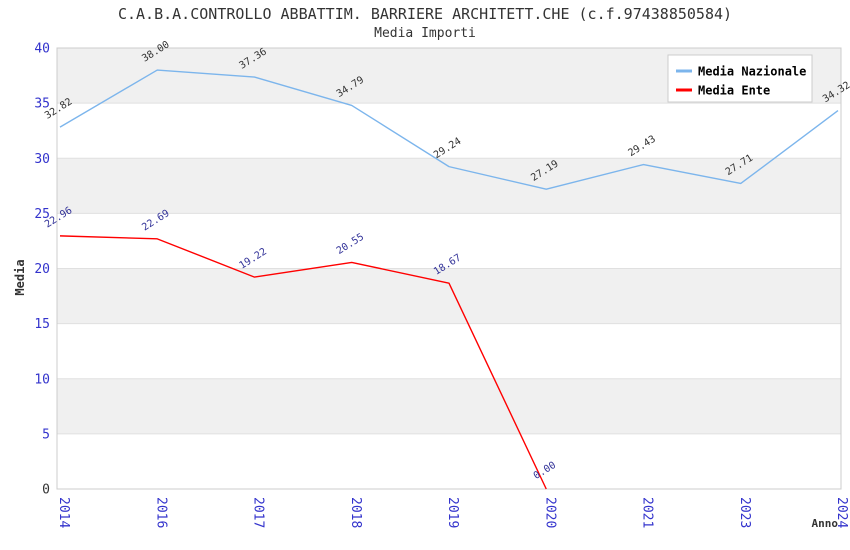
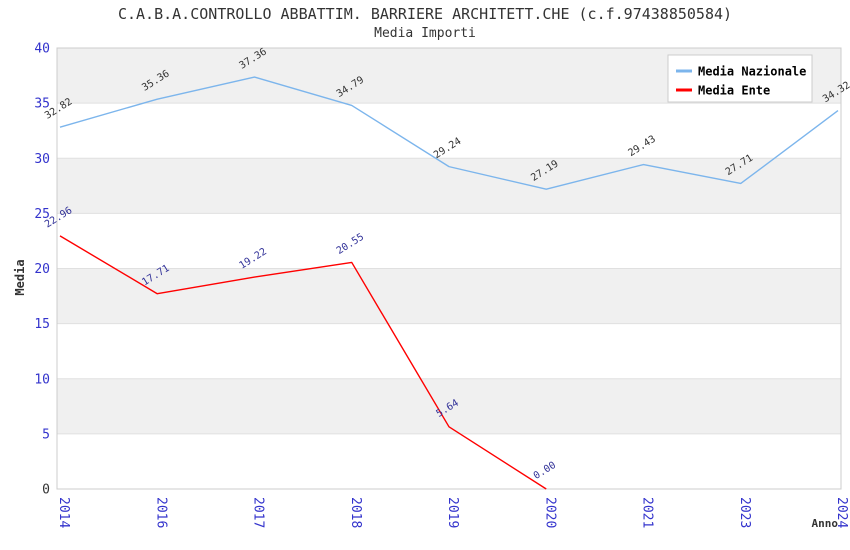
Media Nazionale/2016: 38.00 -> 35.36
Media Ente/2016: 22.69 -> 17.71
Media Ente/2019: 18.67 -> 5.64
